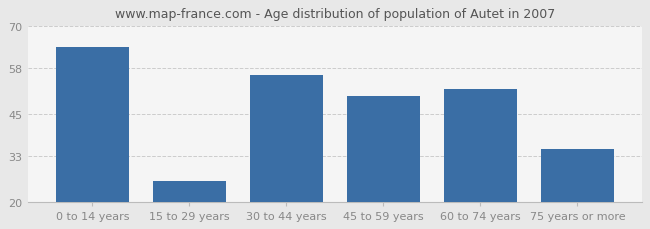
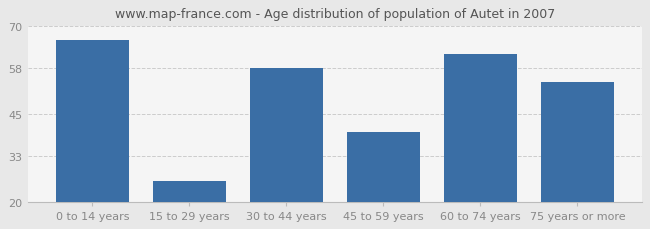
0 to 14 years: 64 -> 66
30 to 44 years: 56 -> 58
45 to 59 years: 50 -> 40
60 to 74 years: 52 -> 62
75 years or more: 35 -> 54
